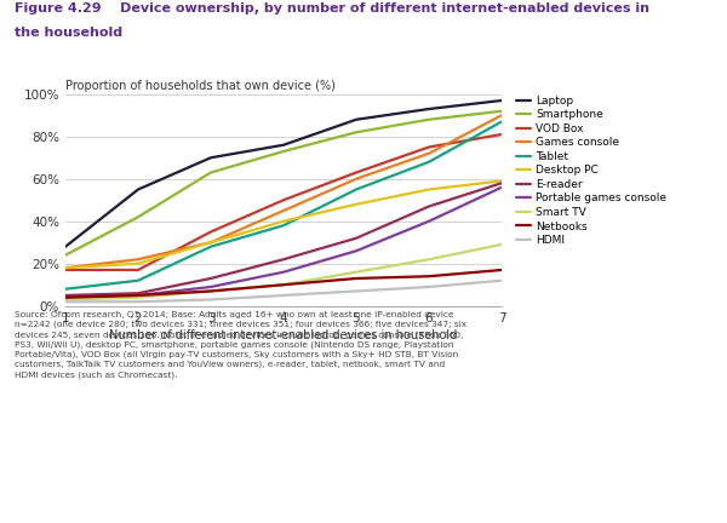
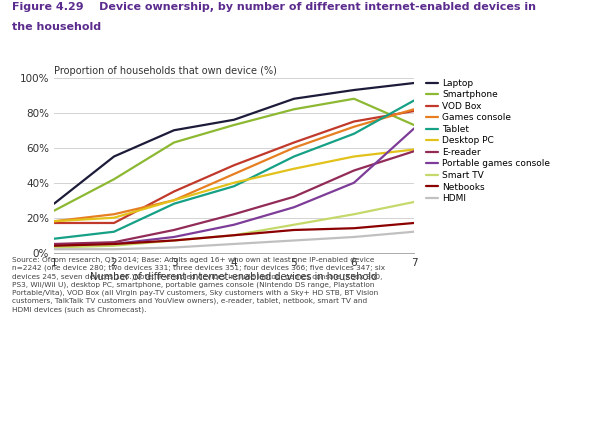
Smartphone/7: 92% -> 73%
Games console/7: 90% -> 82%
Portable games console/7: 56% -> 71%
